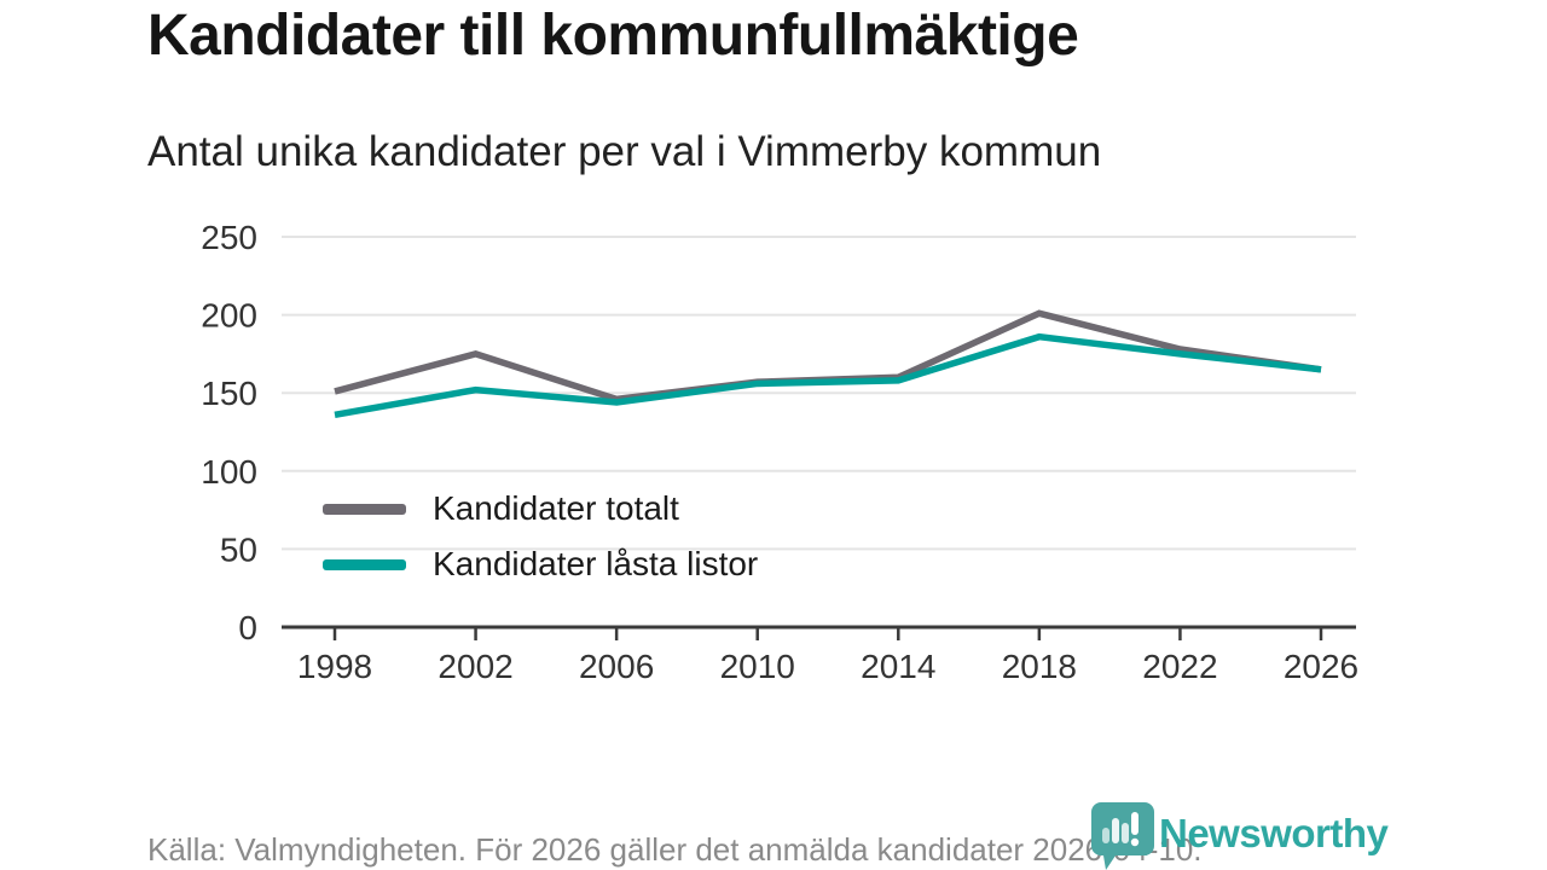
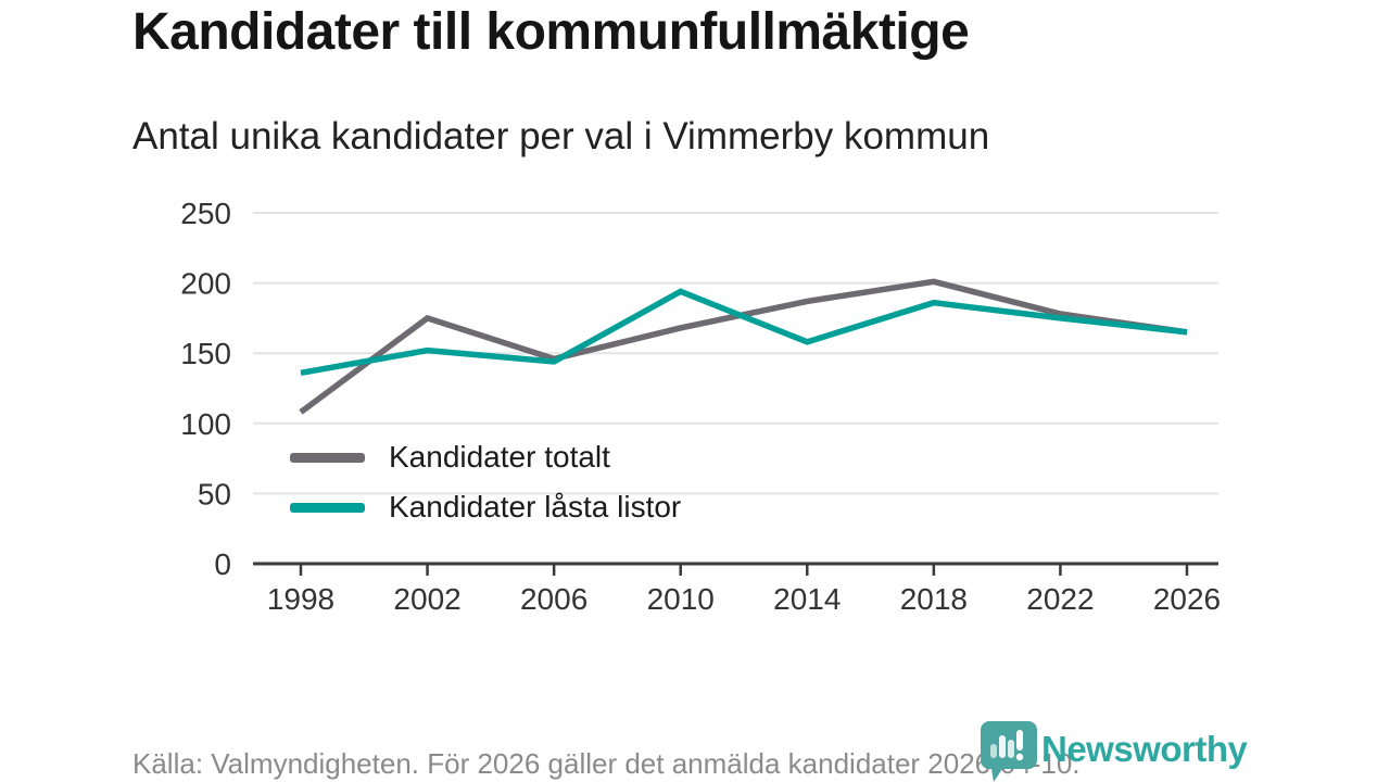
Kandidater totalt/1998: 151 -> 108
Kandidater totalt/2010: 157 -> 168
Kandidater låsta listor/2010: 156 -> 194
Kandidater totalt/2014: 160 -> 187
